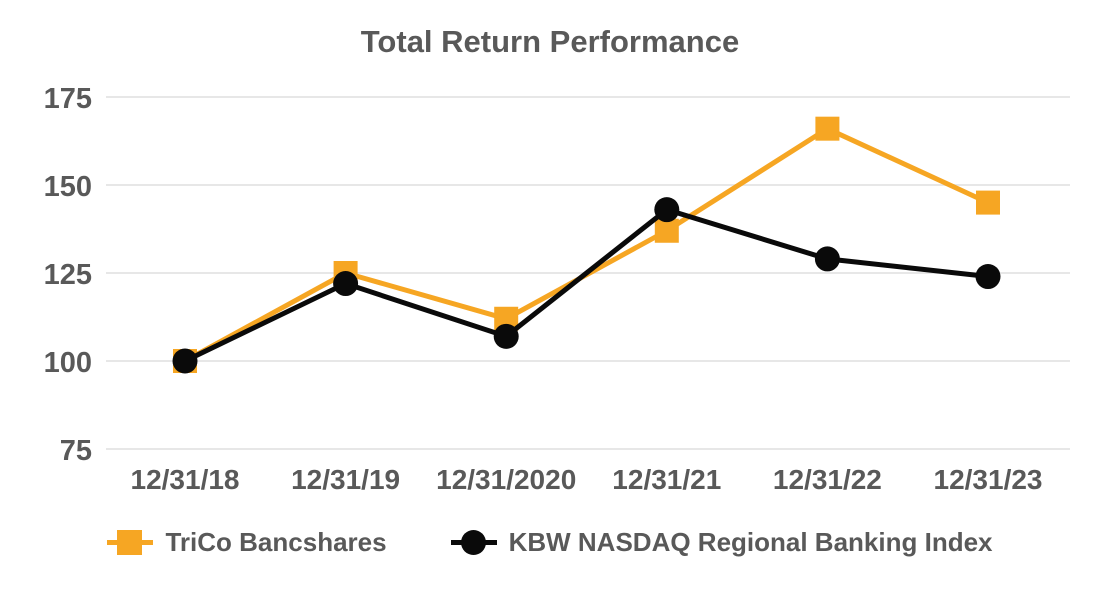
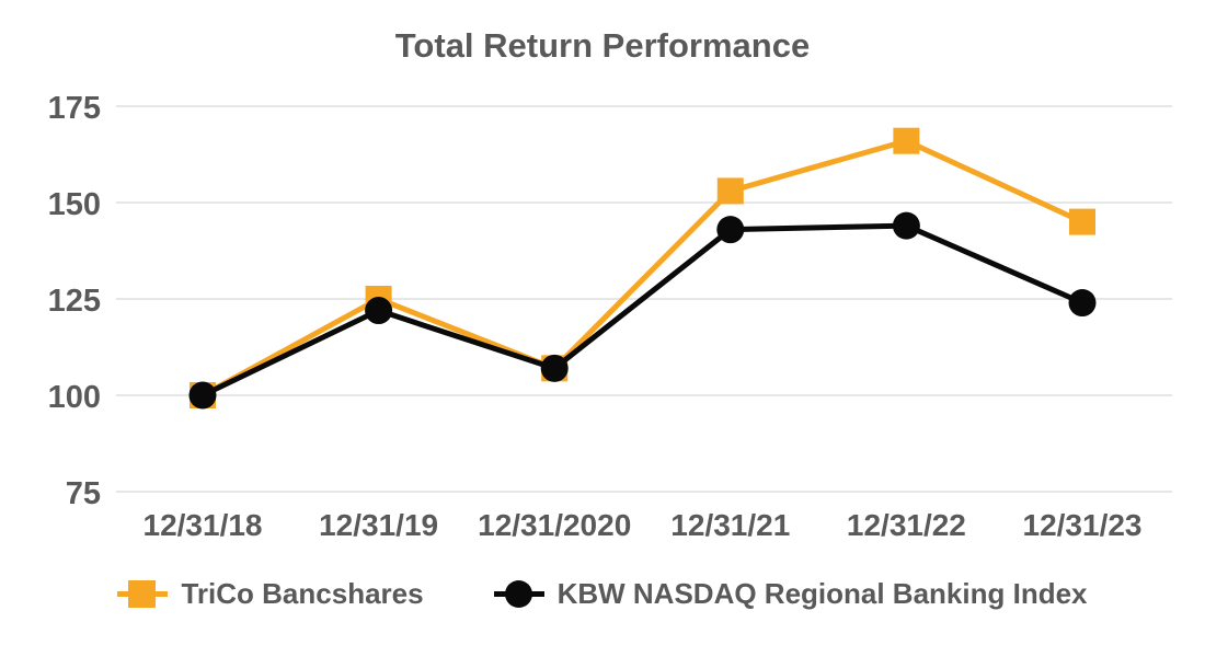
TriCo Bancshares/12/31/2020: 112 -> 107
TriCo Bancshares/12/31/21: 137 -> 153
KBW NASDAQ Regional Banking Index/12/31/22: 129 -> 144
